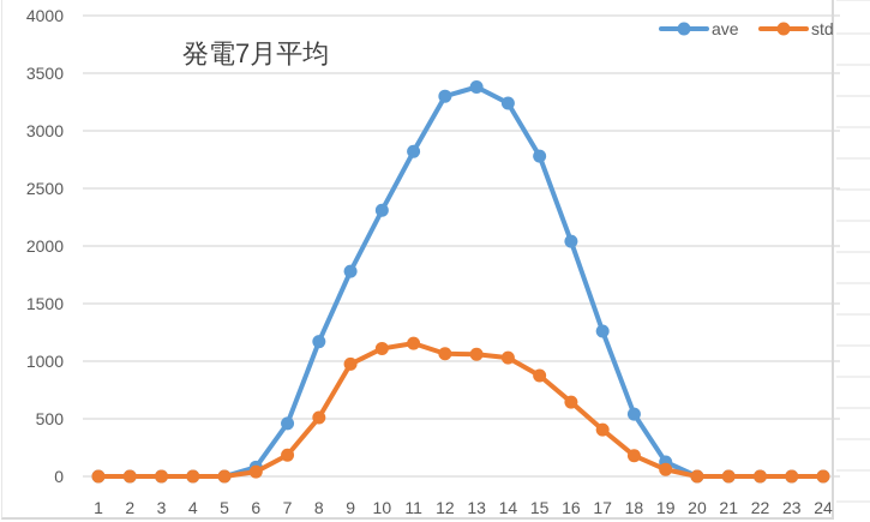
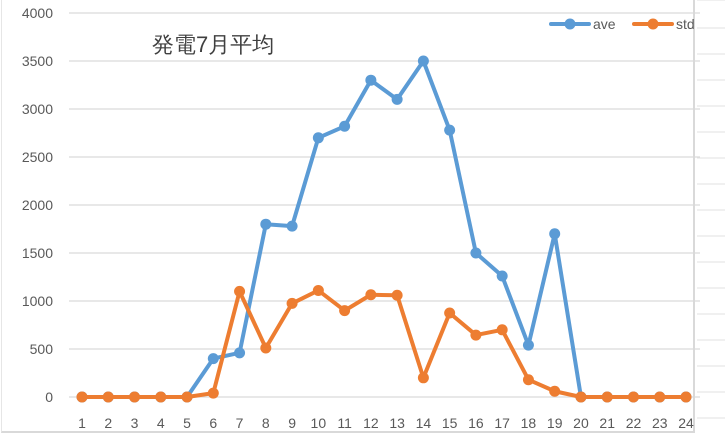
ave/6: 100 -> 400
std/7: 200 -> 1100
ave/8: 1200 -> 1800
ave/10: 2300 -> 2700
std/11: 1200 -> 900
ave/13: 3400 -> 3100
ave/14: 3200 -> 3500
std/14: 1000 -> 200
ave/16: 2000 -> 1500
std/17: 400 -> 700
ave/19: 100 -> 1700
